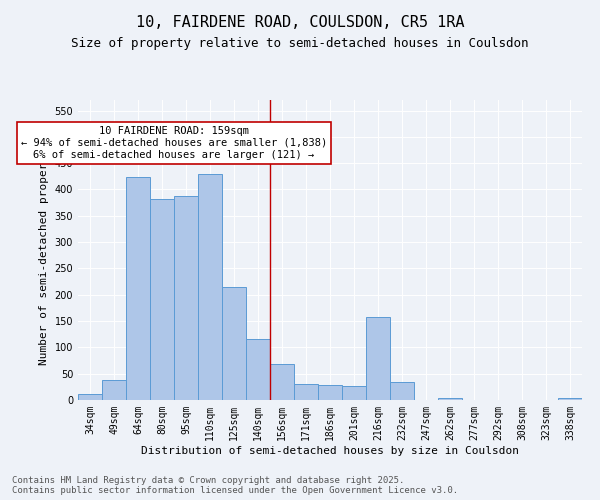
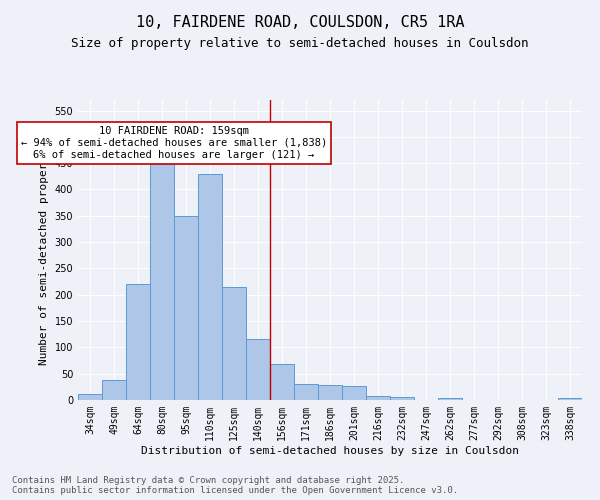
64sqm: 424 -> 220
80sqm: 382 -> 453
95sqm: 388 -> 350
216sqm: 158 -> 7
232sqm: 34 -> 5
